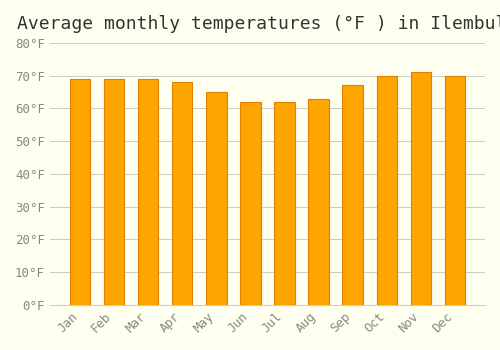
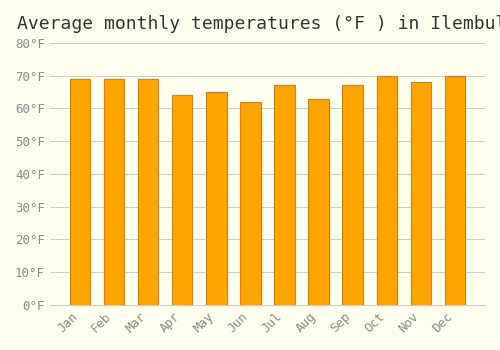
Apr: 68°F -> 64°F
Jul: 62°F -> 67°F
Nov: 71°F -> 68°F
